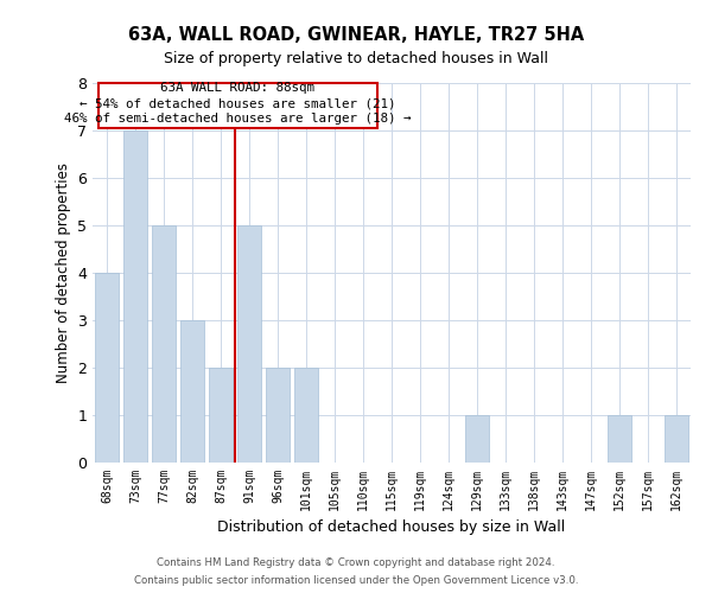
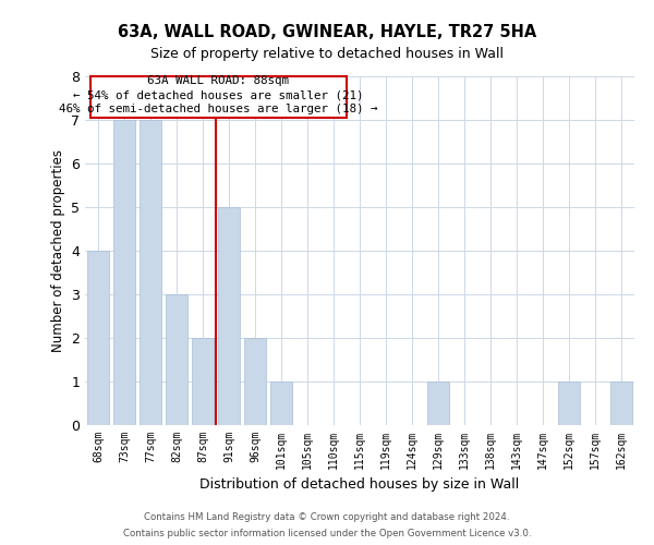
77sqm: 5 -> 7
101sqm: 2 -> 1
